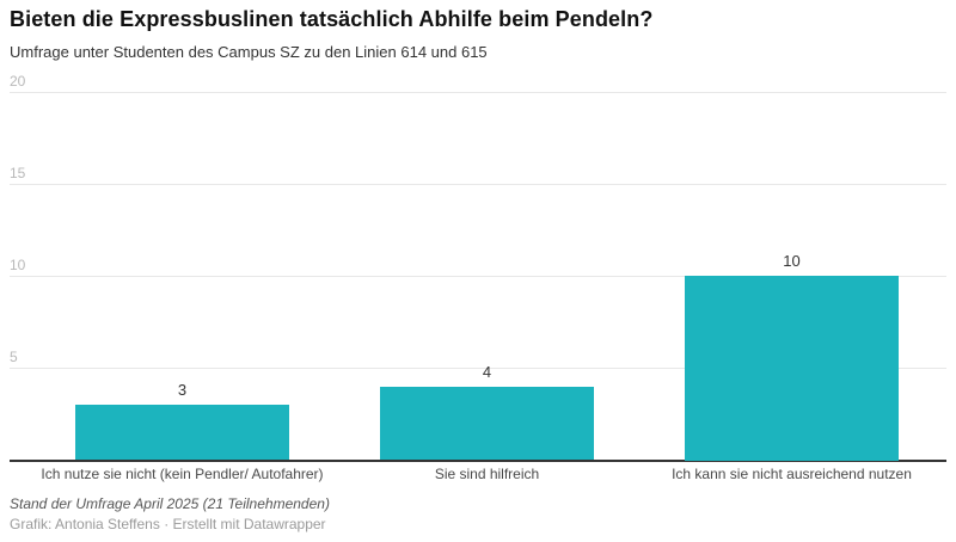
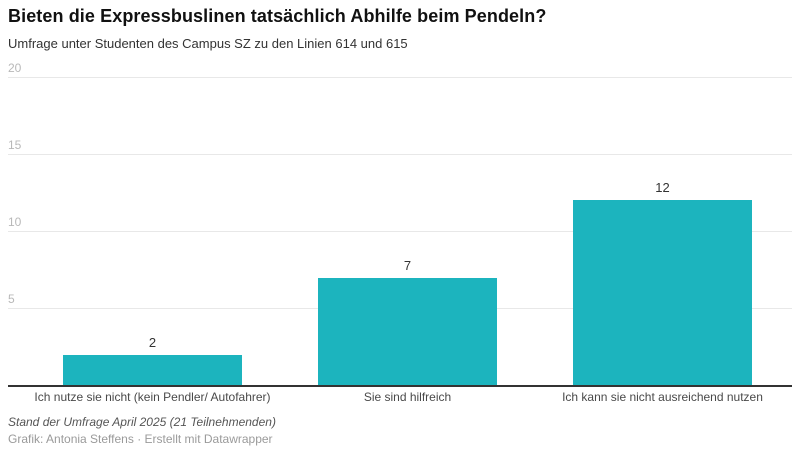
Ich nutze sie nicht (kein Pendler/ Autofahrer): 3 -> 2
Sie sind hilfreich: 4 -> 7
Ich kann sie nicht ausreichend nutzen: 10 -> 12
